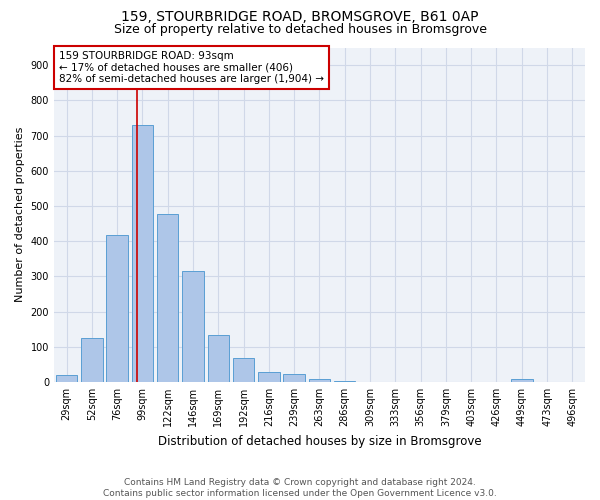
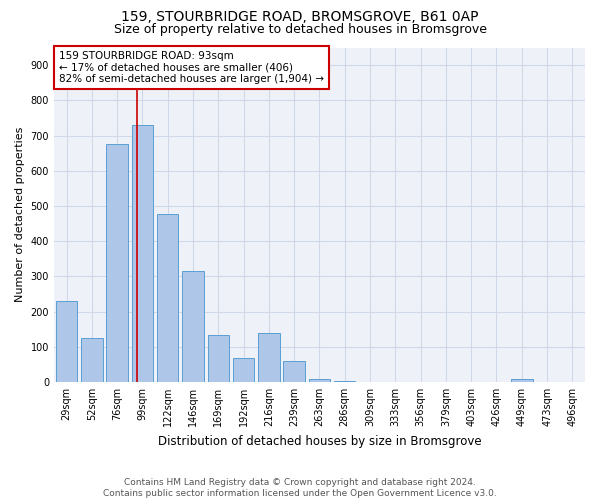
29sqm: 20 -> 230
76sqm: 418 -> 675
216sqm: 28 -> 140
239sqm: 22 -> 60
